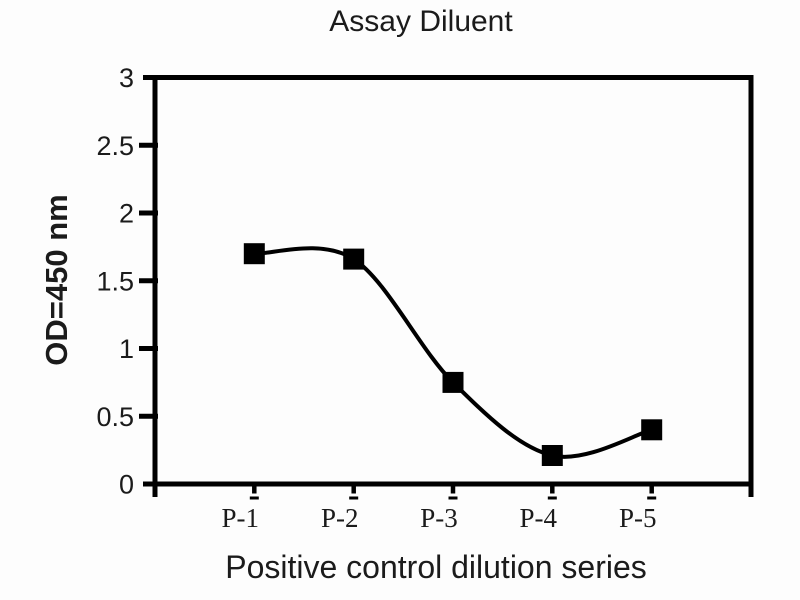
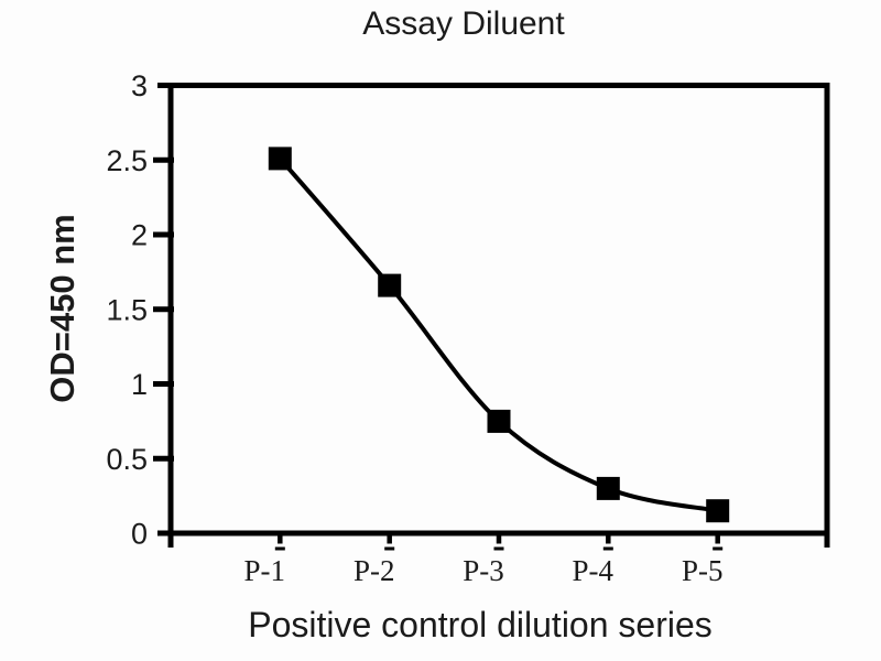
P-1: 1.70 -> 2.51
P-4: 0.21 -> 0.30
P-5: 0.40 -> 0.15
